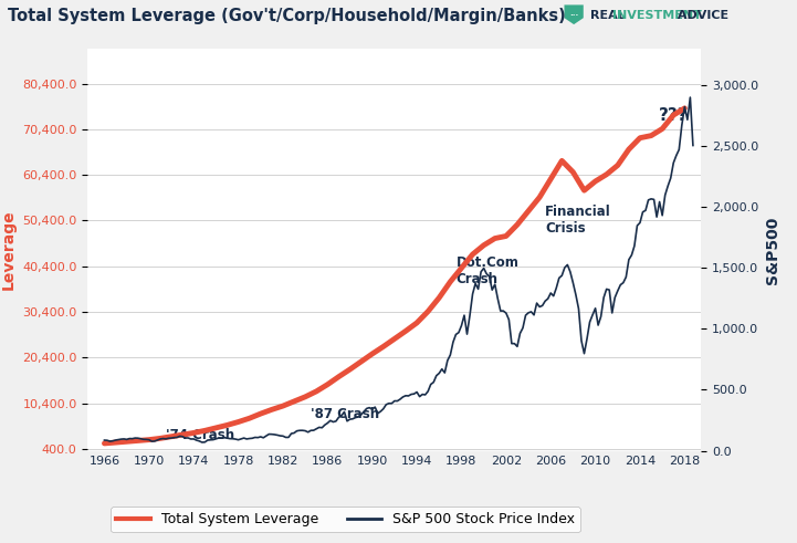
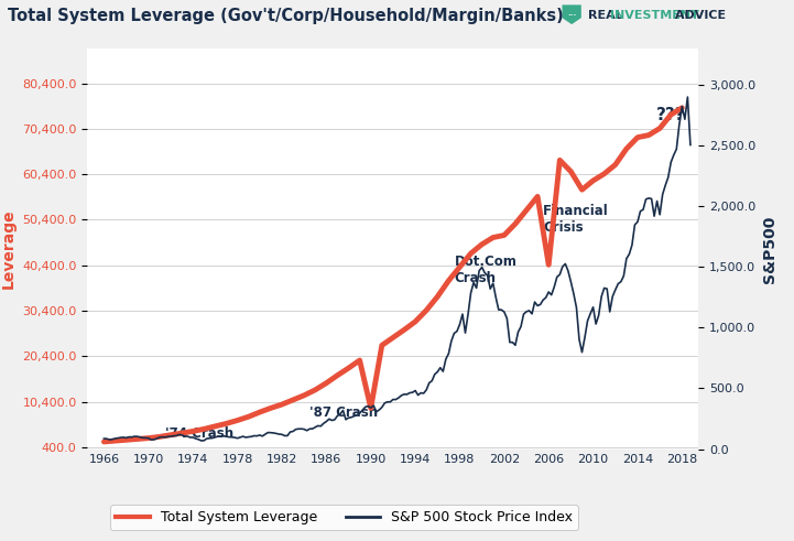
Total System Leverage/1990: 21,200 -> 9,000
Total System Leverage/2006: 59,500 -> 40,500
